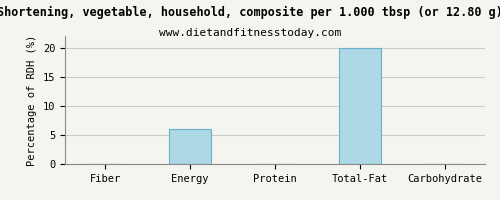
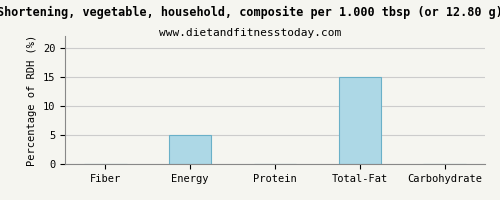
Energy: 6 -> 5
Total-Fat: 20 -> 15
